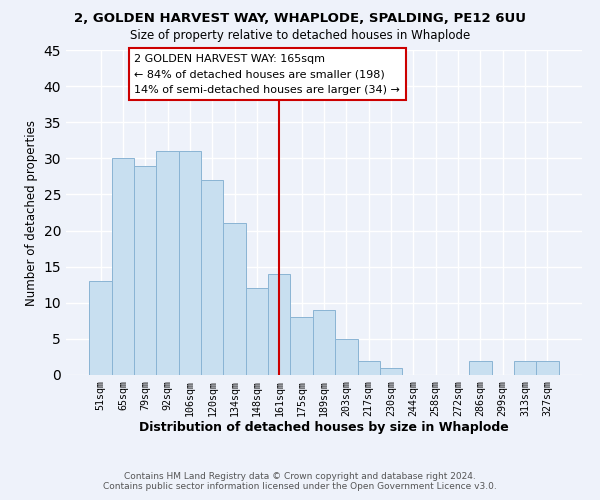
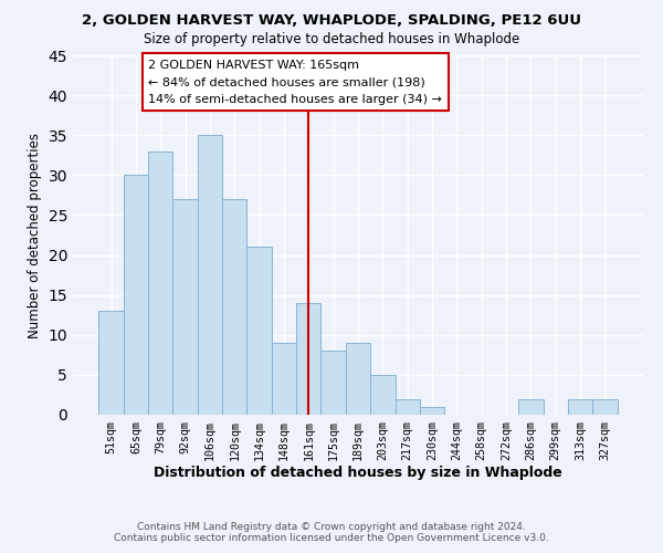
79sqm: 29 -> 33
92sqm: 31 -> 27
106sqm: 31 -> 35
148sqm: 12 -> 9
